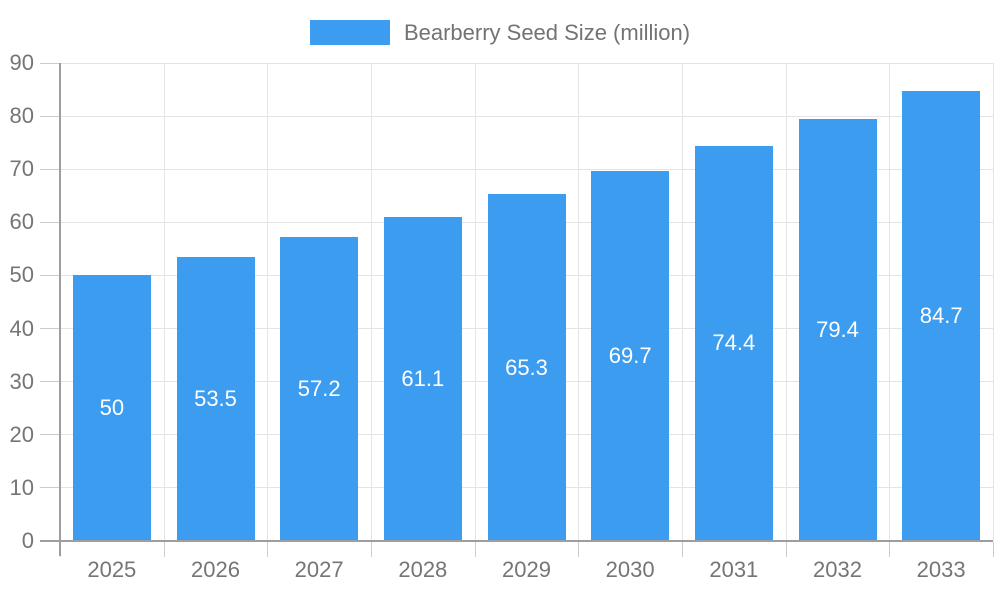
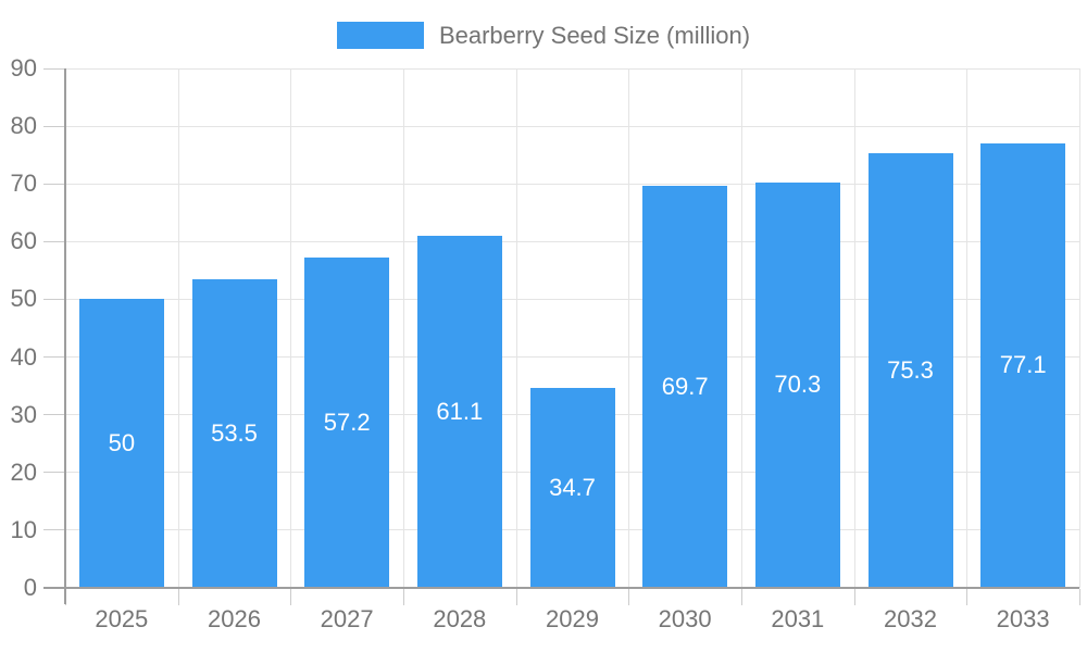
2029: 65.3 -> 34.7
2031: 74.4 -> 70.3
2032: 79.4 -> 75.3
2033: 84.7 -> 77.1
